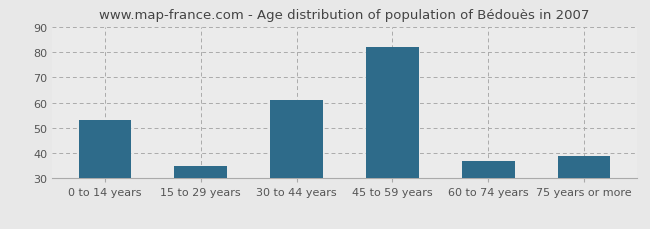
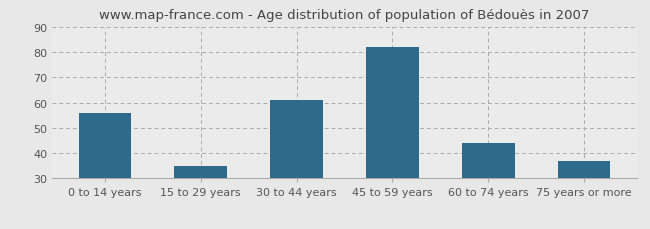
0 to 14 years: 53 -> 56
60 to 74 years: 37 -> 44
75 years or more: 39 -> 37
